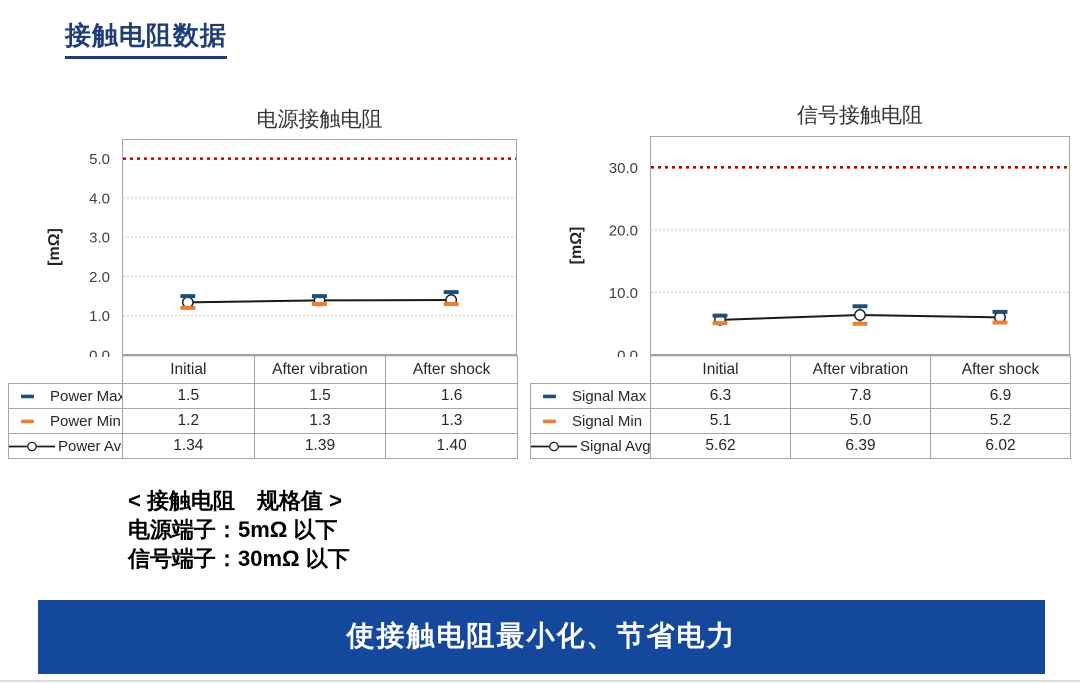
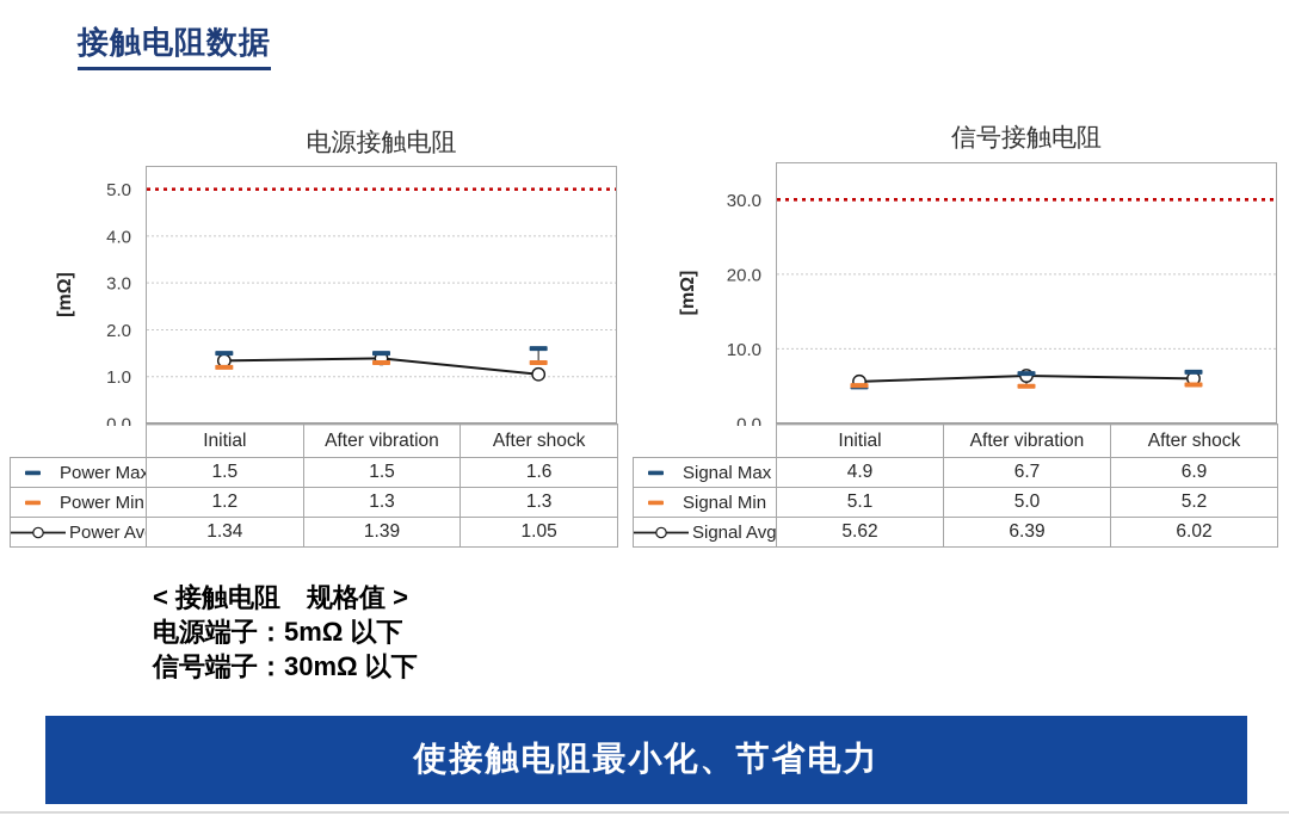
电源接触电阻/Power Avg/After shock: 1.40 -> 1.05
信号接触电阻/Signal Max/Initial: 6.3 -> 4.9
信号接触电阻/Signal Max/After vibration: 7.8 -> 6.7
